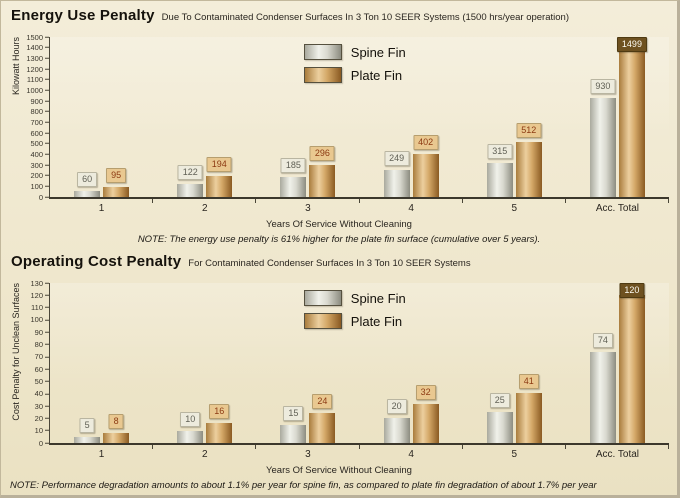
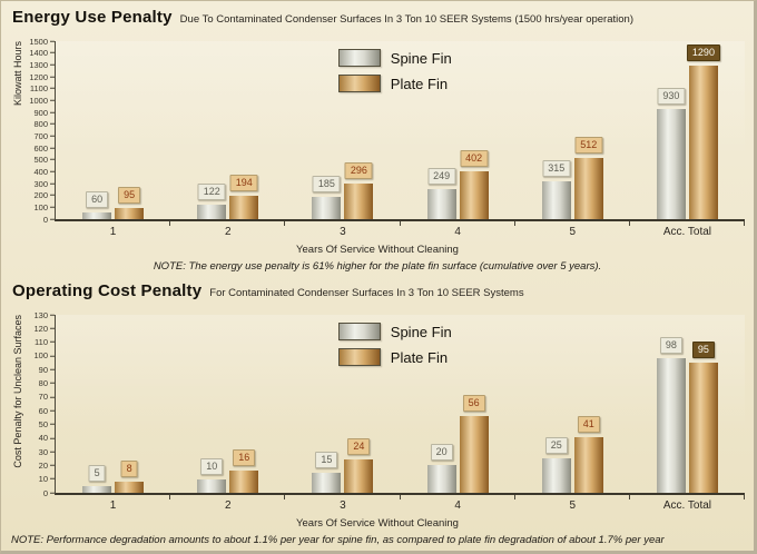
Energy Use Penalty/Plate Fin/Acc. Total: 1499 -> 1290
Operating Cost Penalty/Plate Fin/4: 32 -> 56
Operating Cost Penalty/Spine Fin/Acc. Total: 74 -> 98
Operating Cost Penalty/Plate Fin/Acc. Total: 120 -> 95
